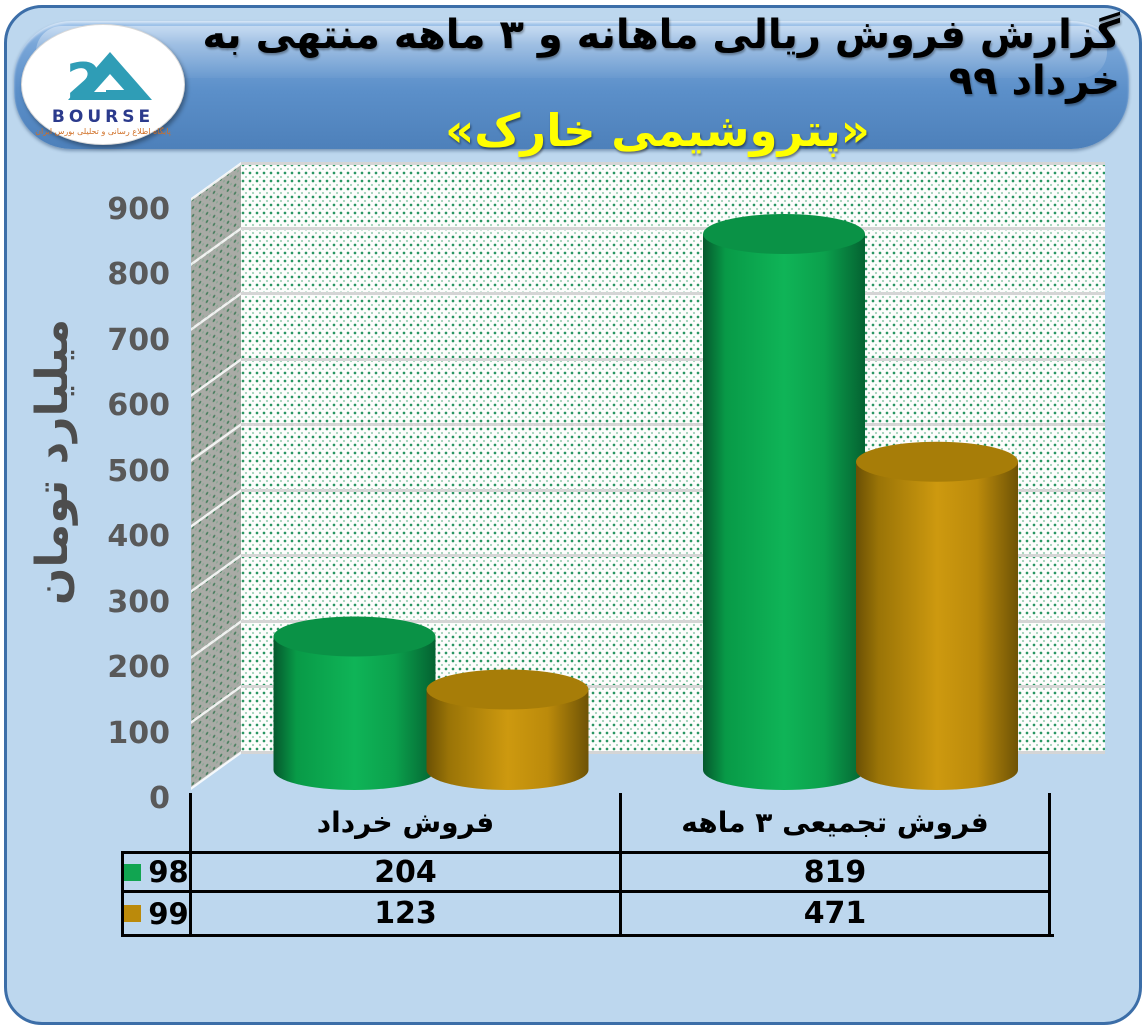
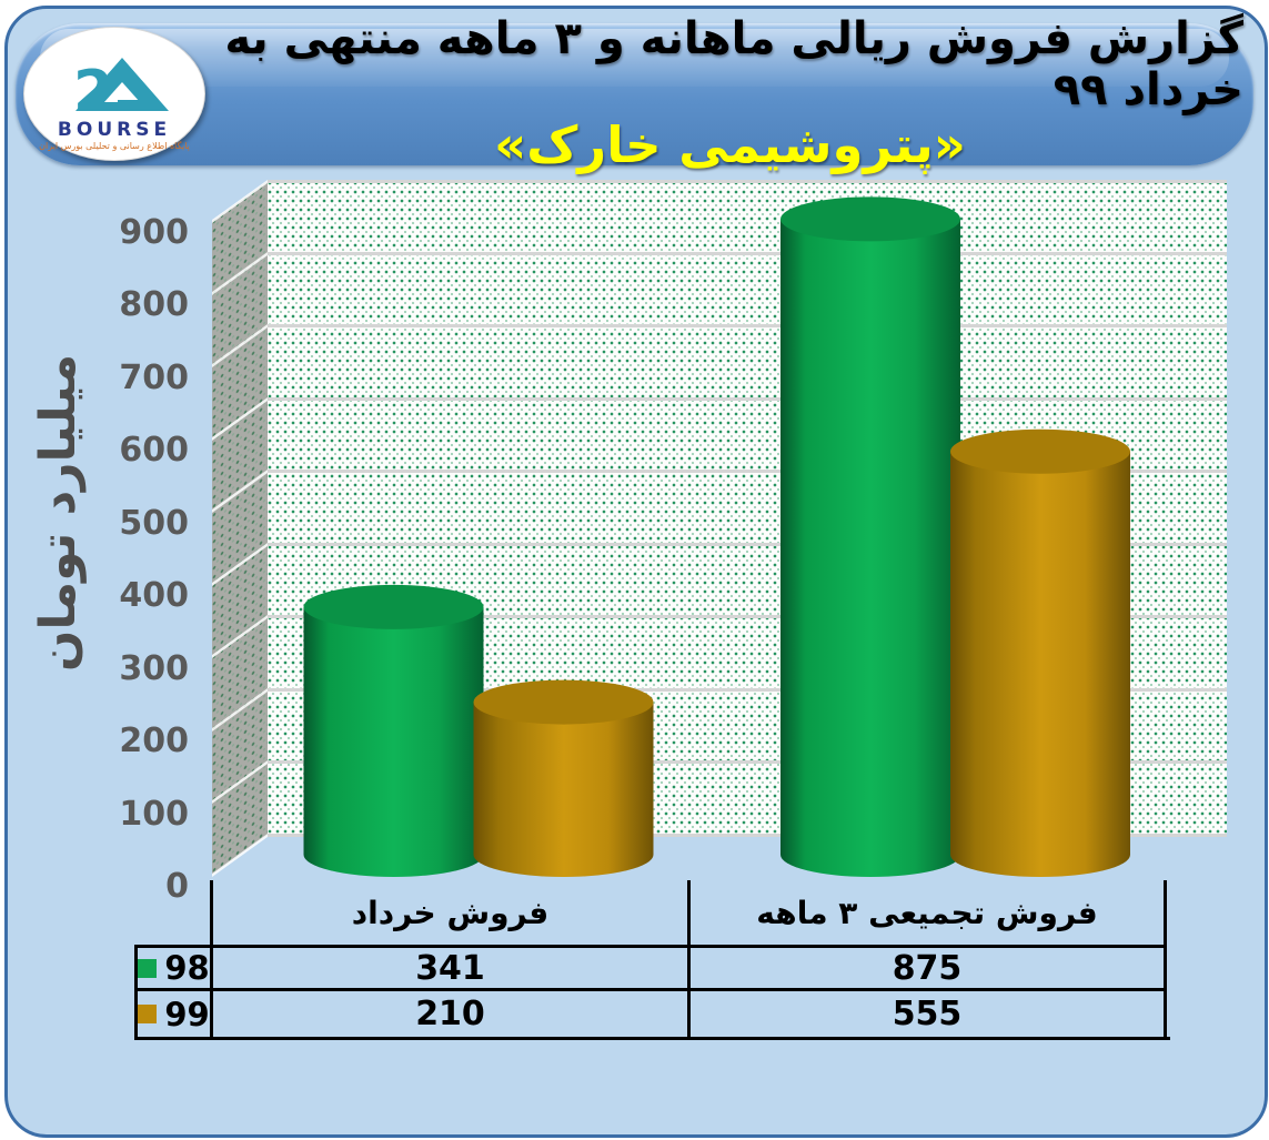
98/فروش خرداد: 204 -> 341
99/فروش خرداد: 123 -> 210
98/فروش تجمیعی ۳ ماهه: 819 -> 875
99/فروش تجمیعی ۳ ماهه: 471 -> 555
